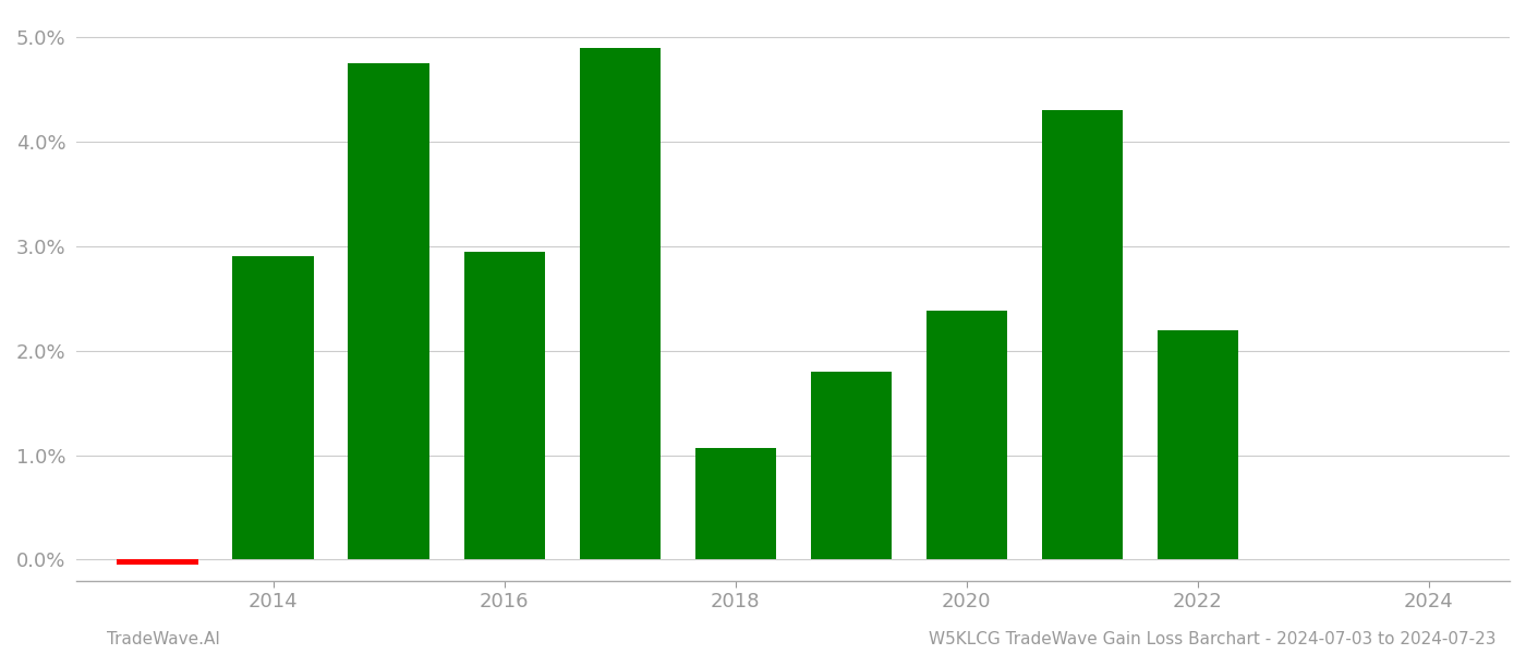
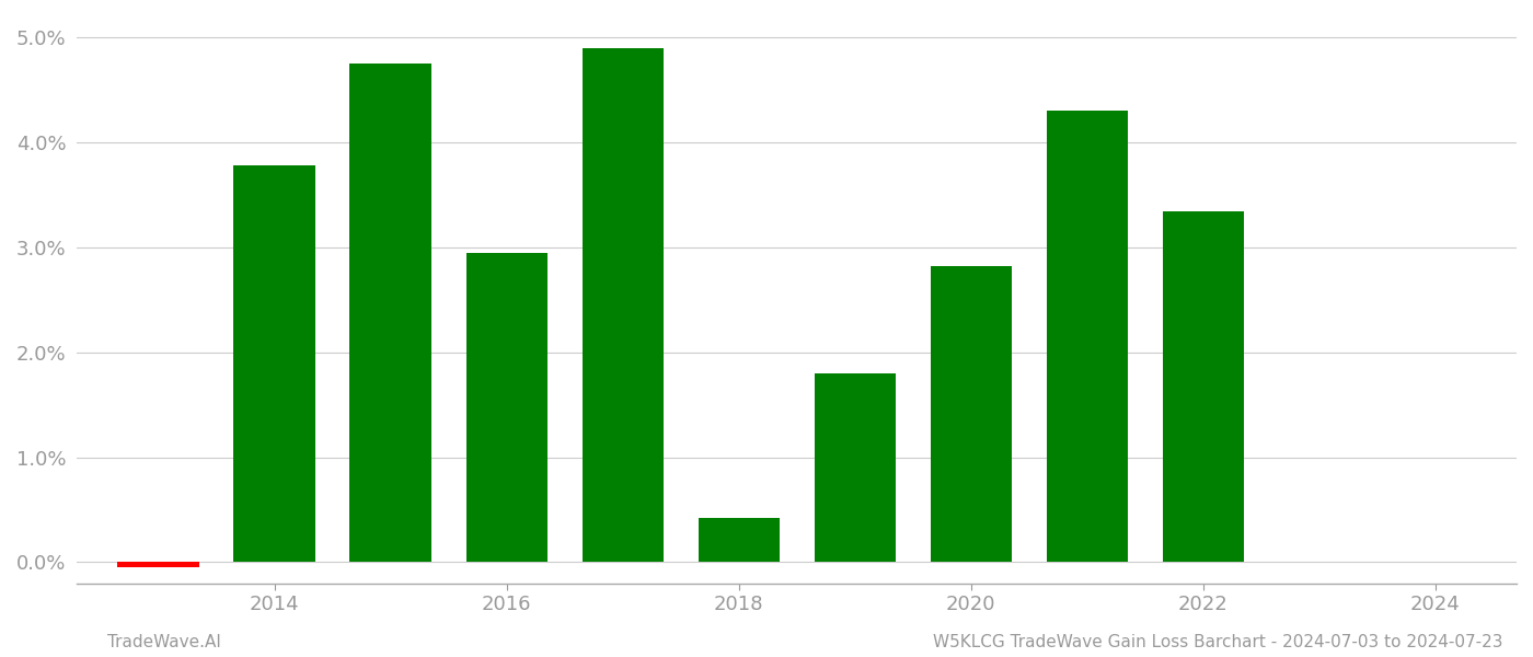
2014: 2.90% -> 3.78%
2018: 1.07% -> 0.42%
2020: 2.38% -> 2.82%
2022: 2.20% -> 3.34%
